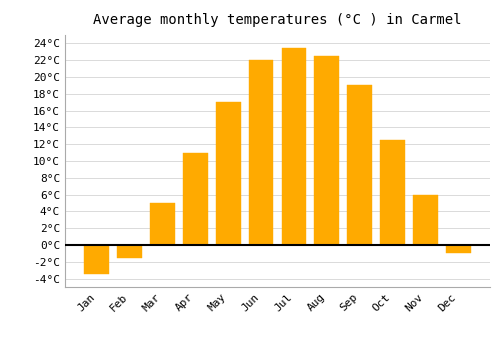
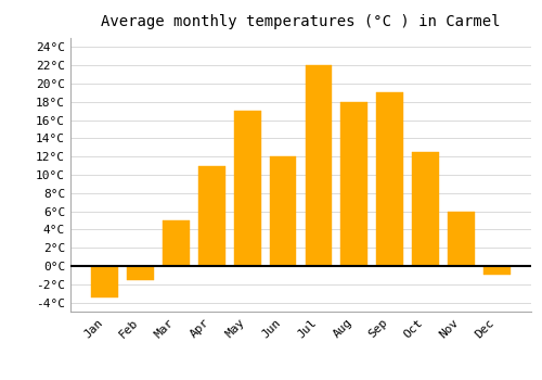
Jun: 22.0°C -> 12.0°C
Jul: 23.5°C -> 22.0°C
Aug: 22.5°C -> 18.0°C
